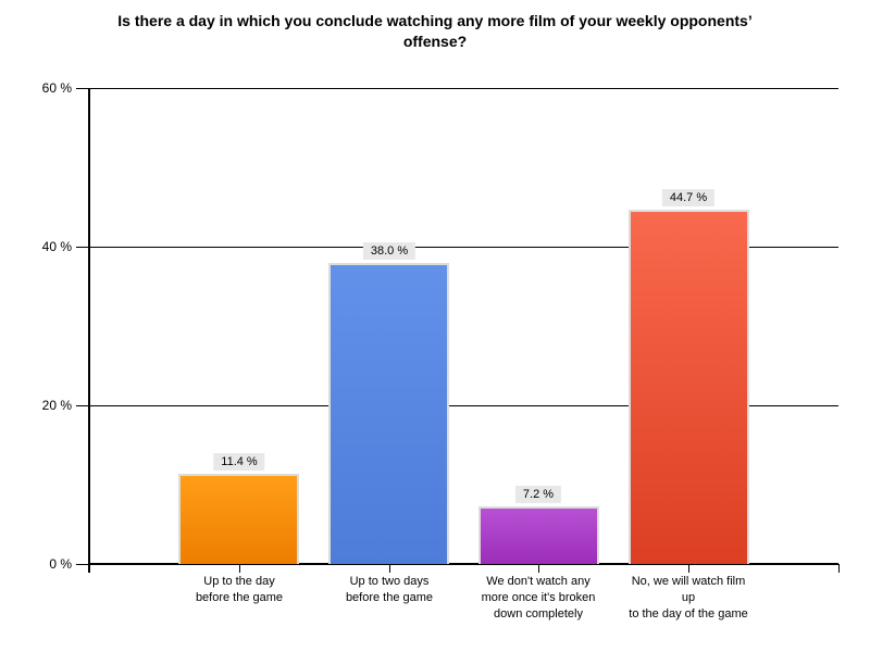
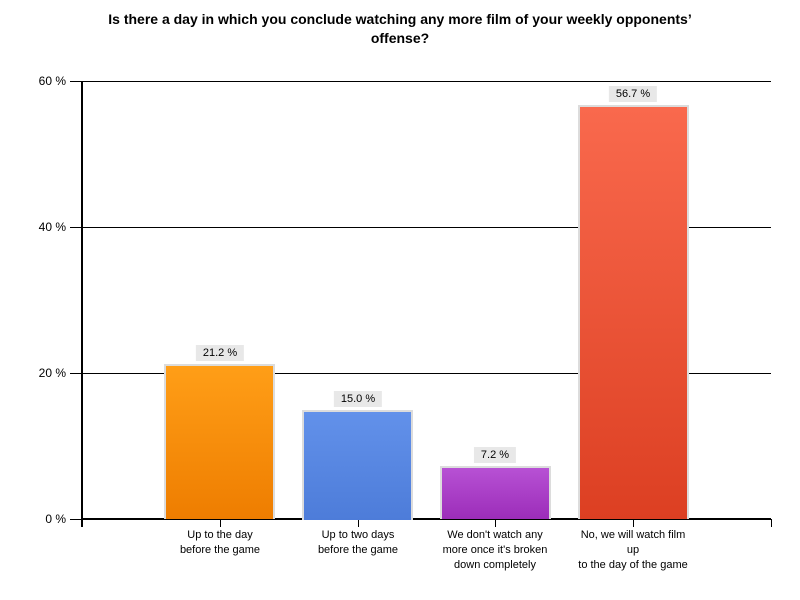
Up to the day before the game: 11.4 -> 21.2
Up to two days before the game: 38.0 -> 15.0
No, we will watch film up to the day of the game: 44.7 -> 56.7
